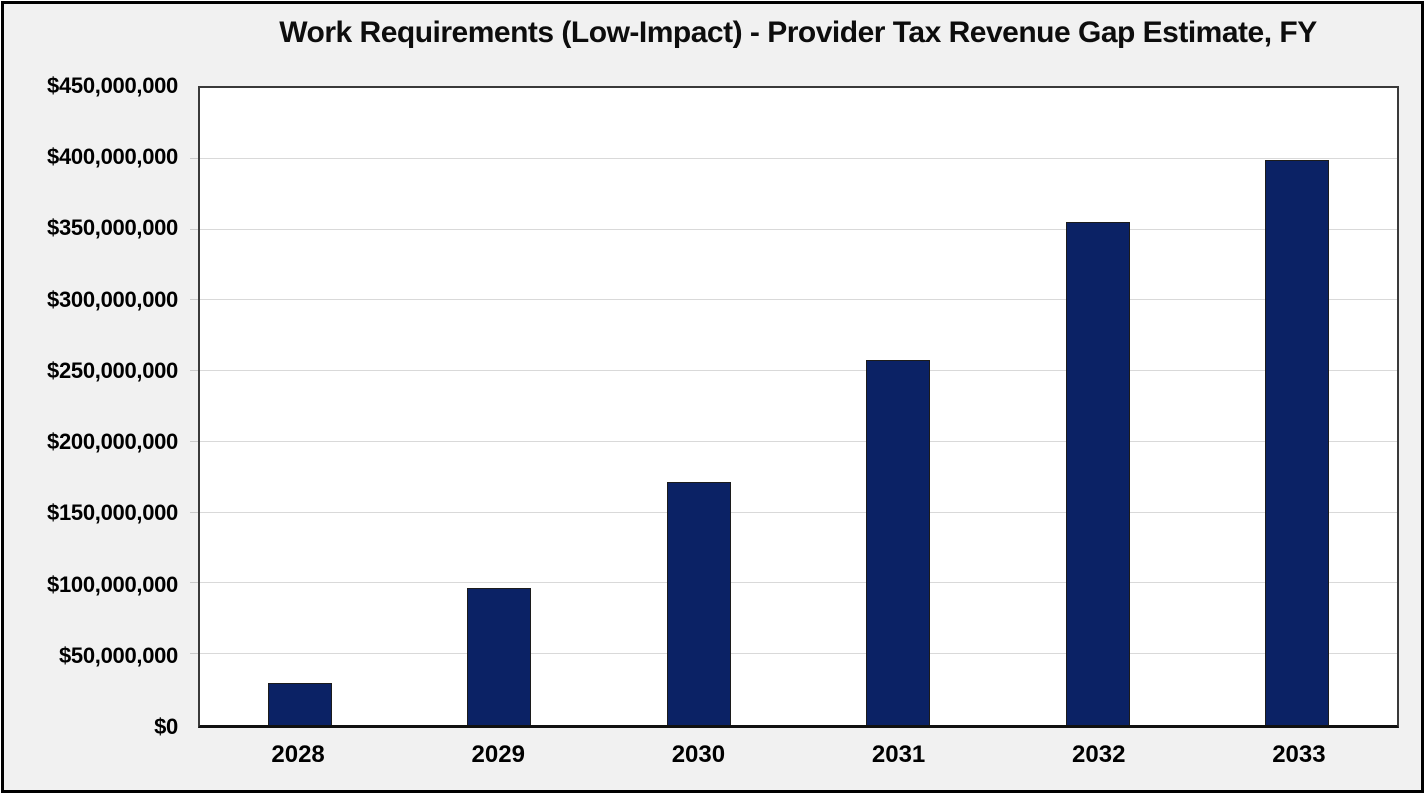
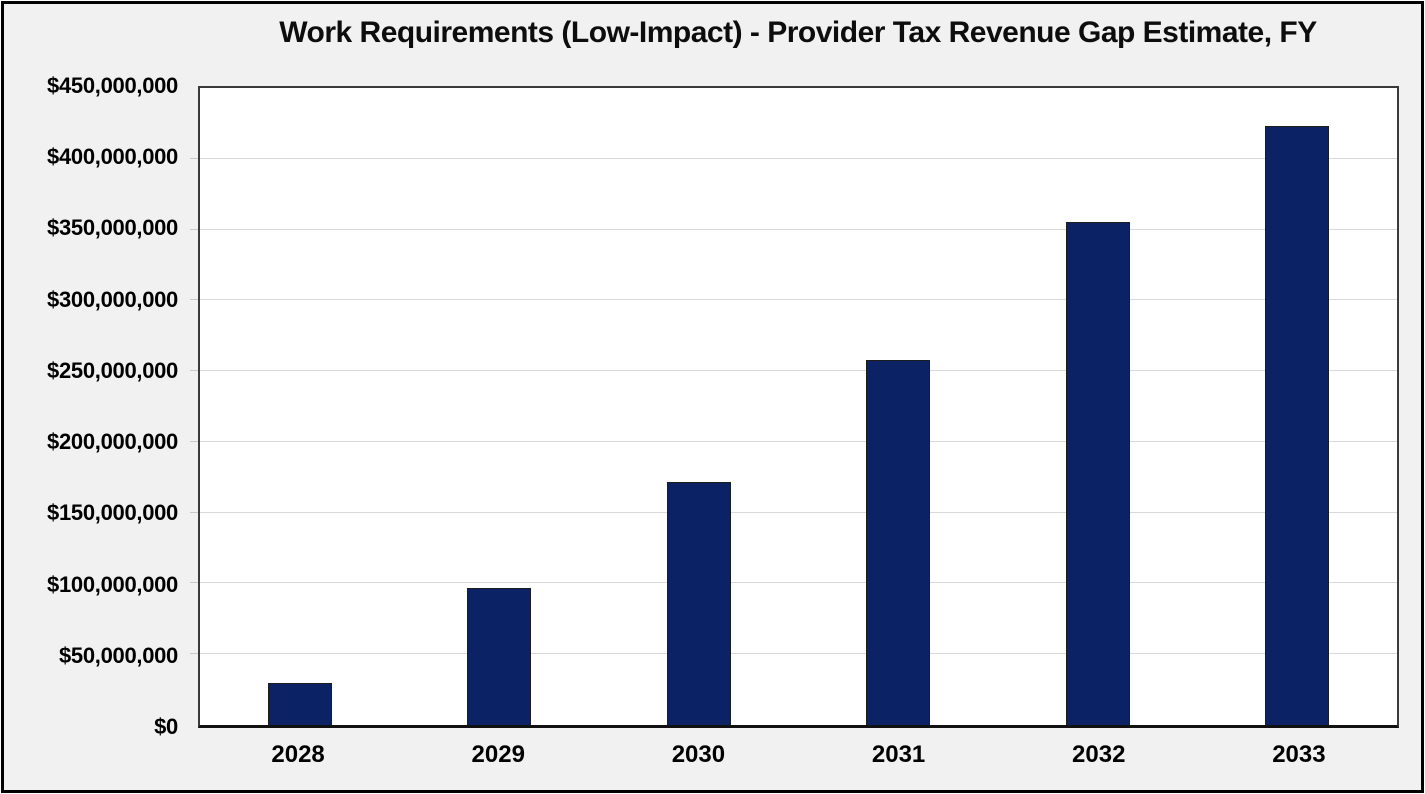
2033: $399000000 -> $423000000
